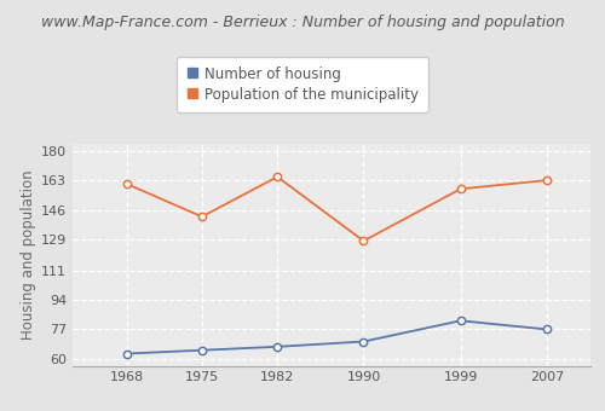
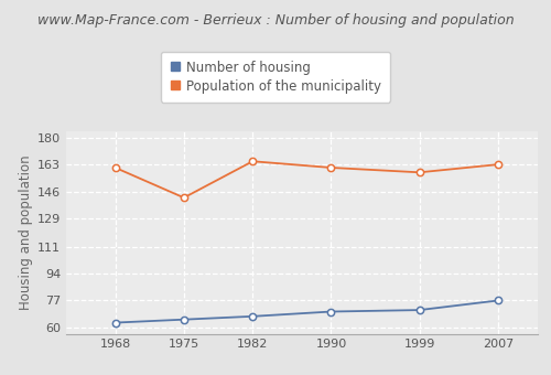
Population of the municipality/1990: 128 -> 161
Number of housing/1999: 82 -> 71
